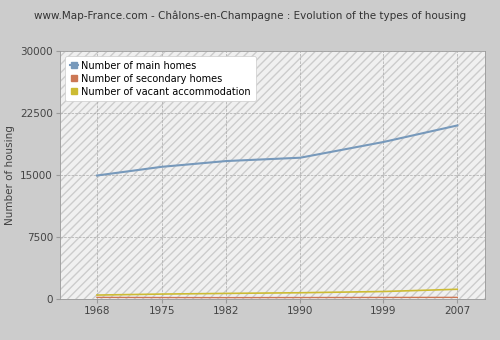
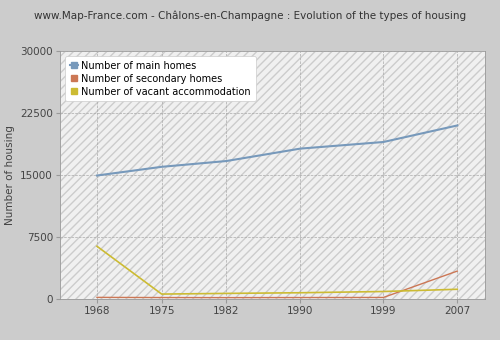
Number of vacant accommodation/1968: 500 -> 6400
Number of main homes/1990: 17100 -> 18200
Number of secondary homes/2007: 200 -> 3400
